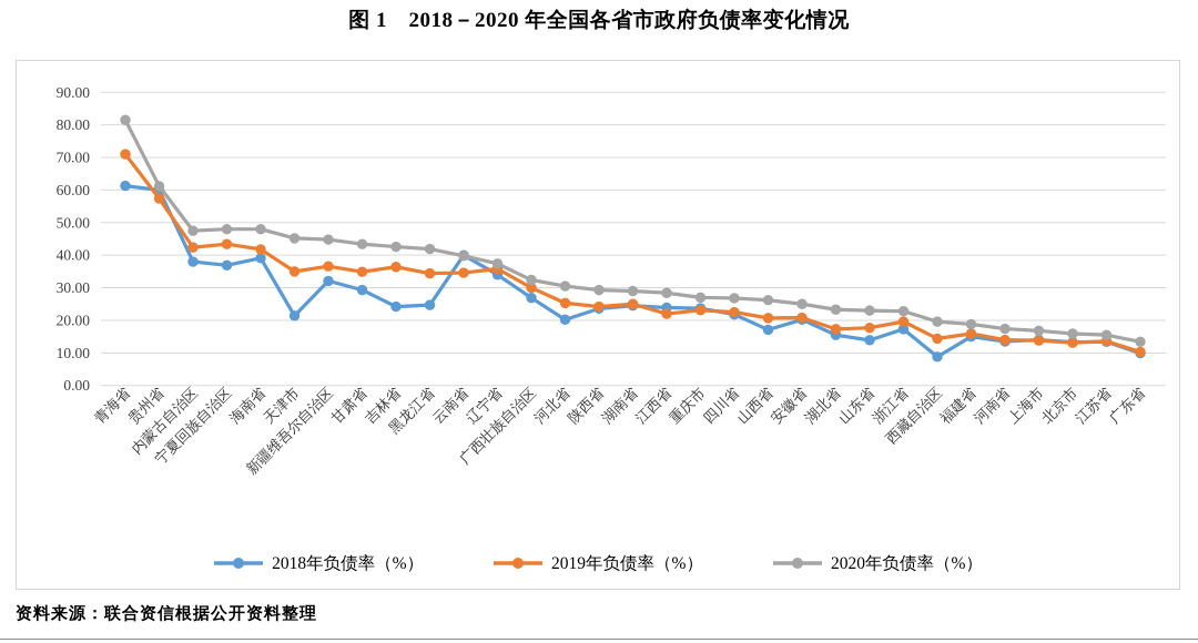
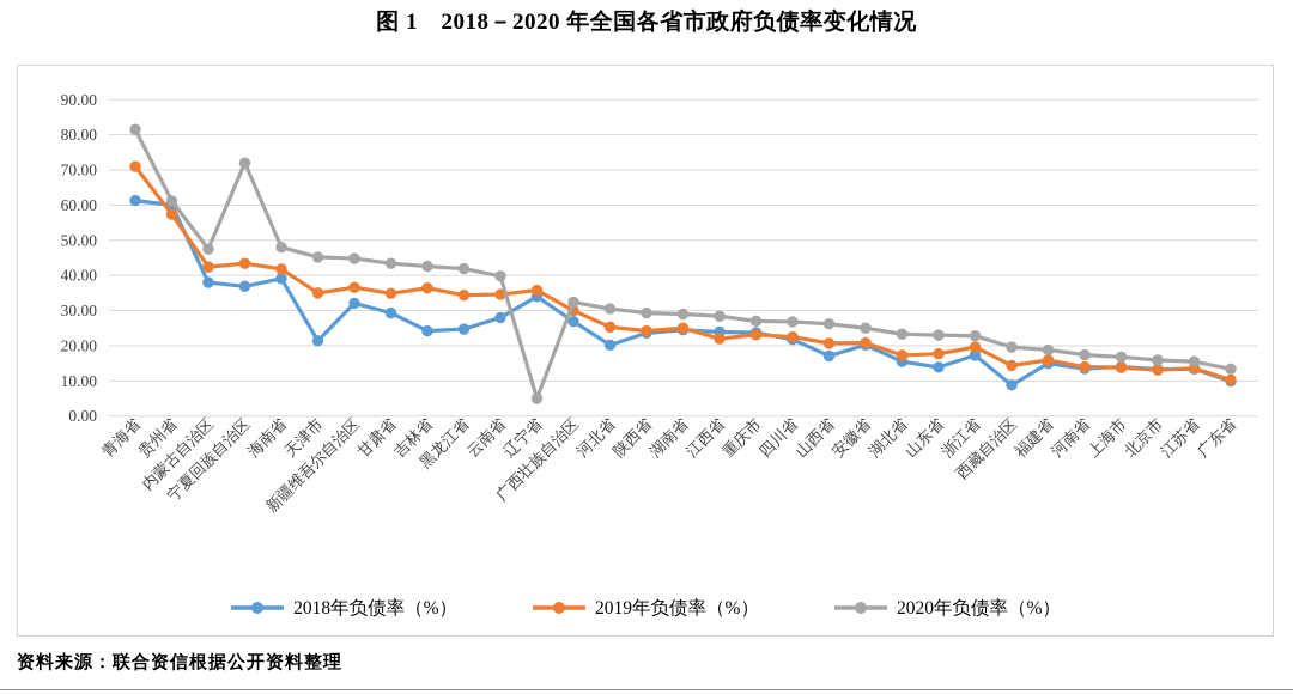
2020年负债率（%）/宁夏回族自治区: 48 -> 72
2018年负债率（%）/云南省: 40 -> 28
2020年负债率（%）/辽宁省: 37 -> 5
